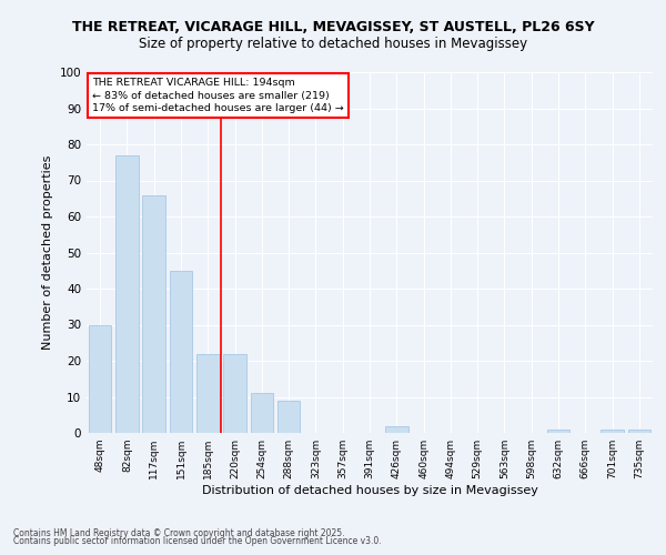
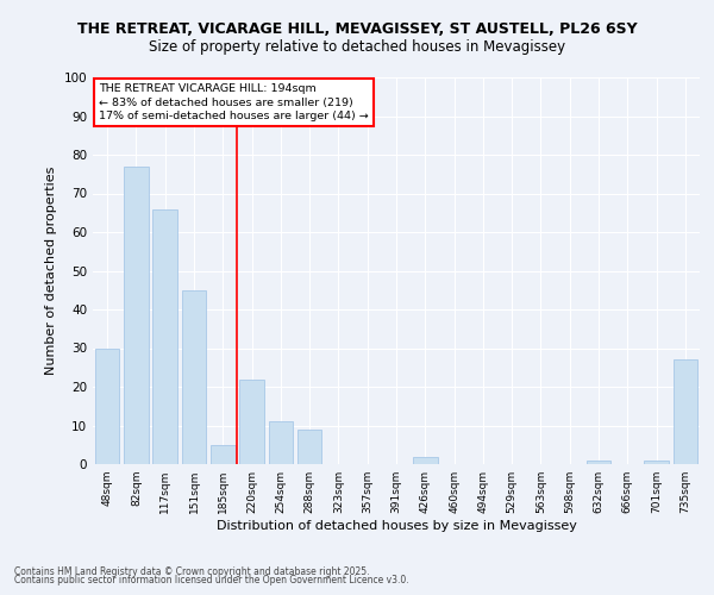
185sqm: 22 -> 5
735sqm: 1 -> 27
